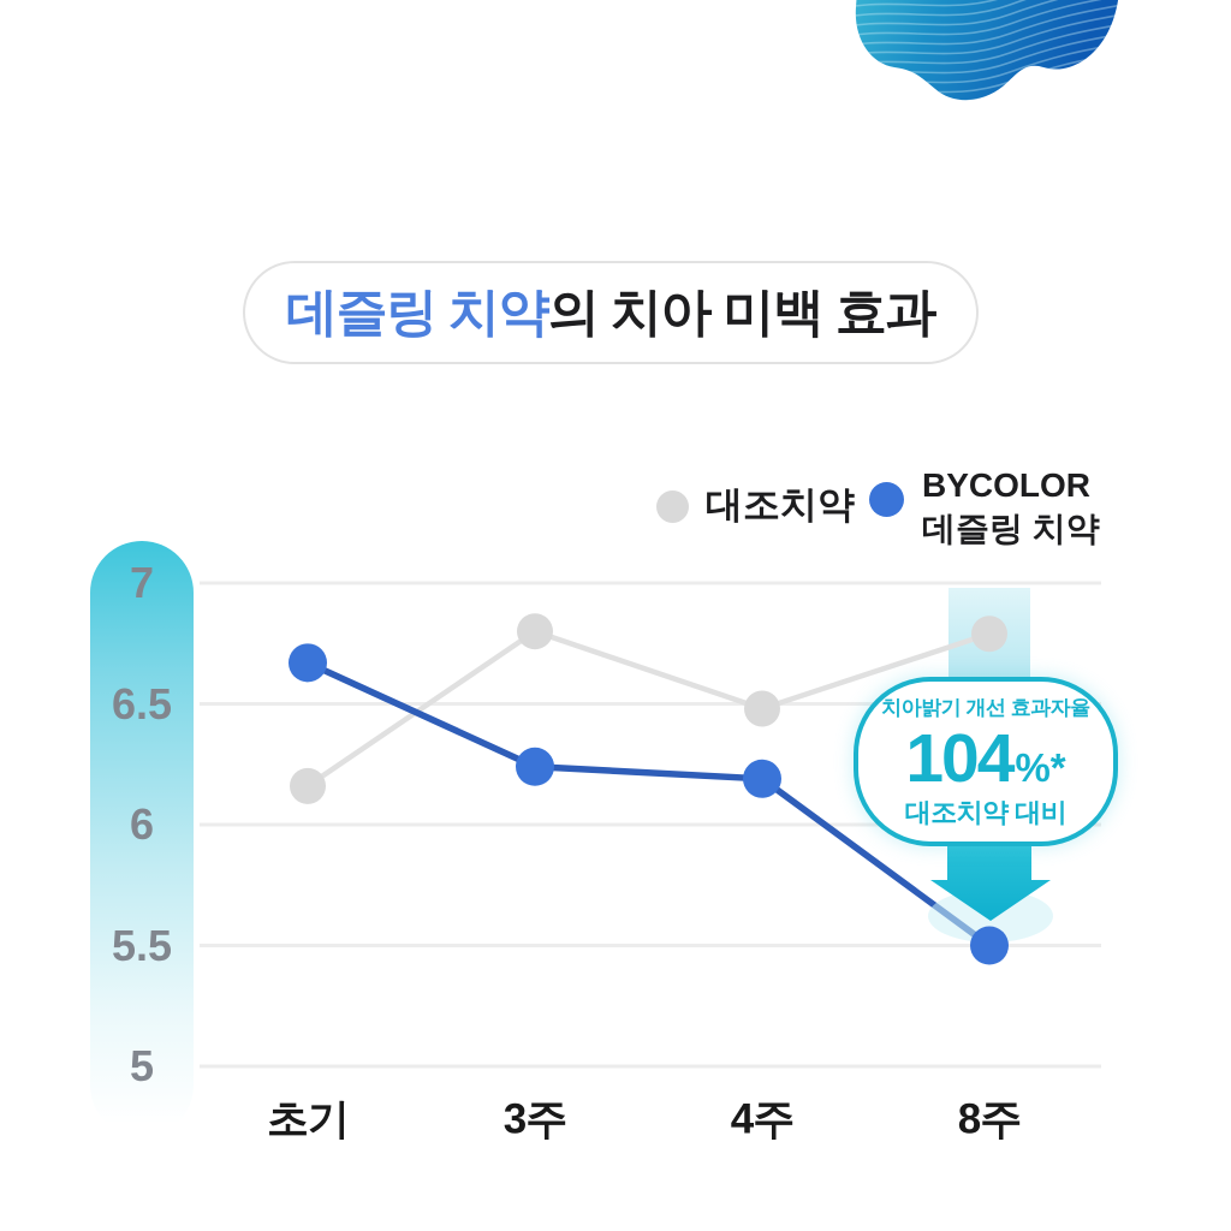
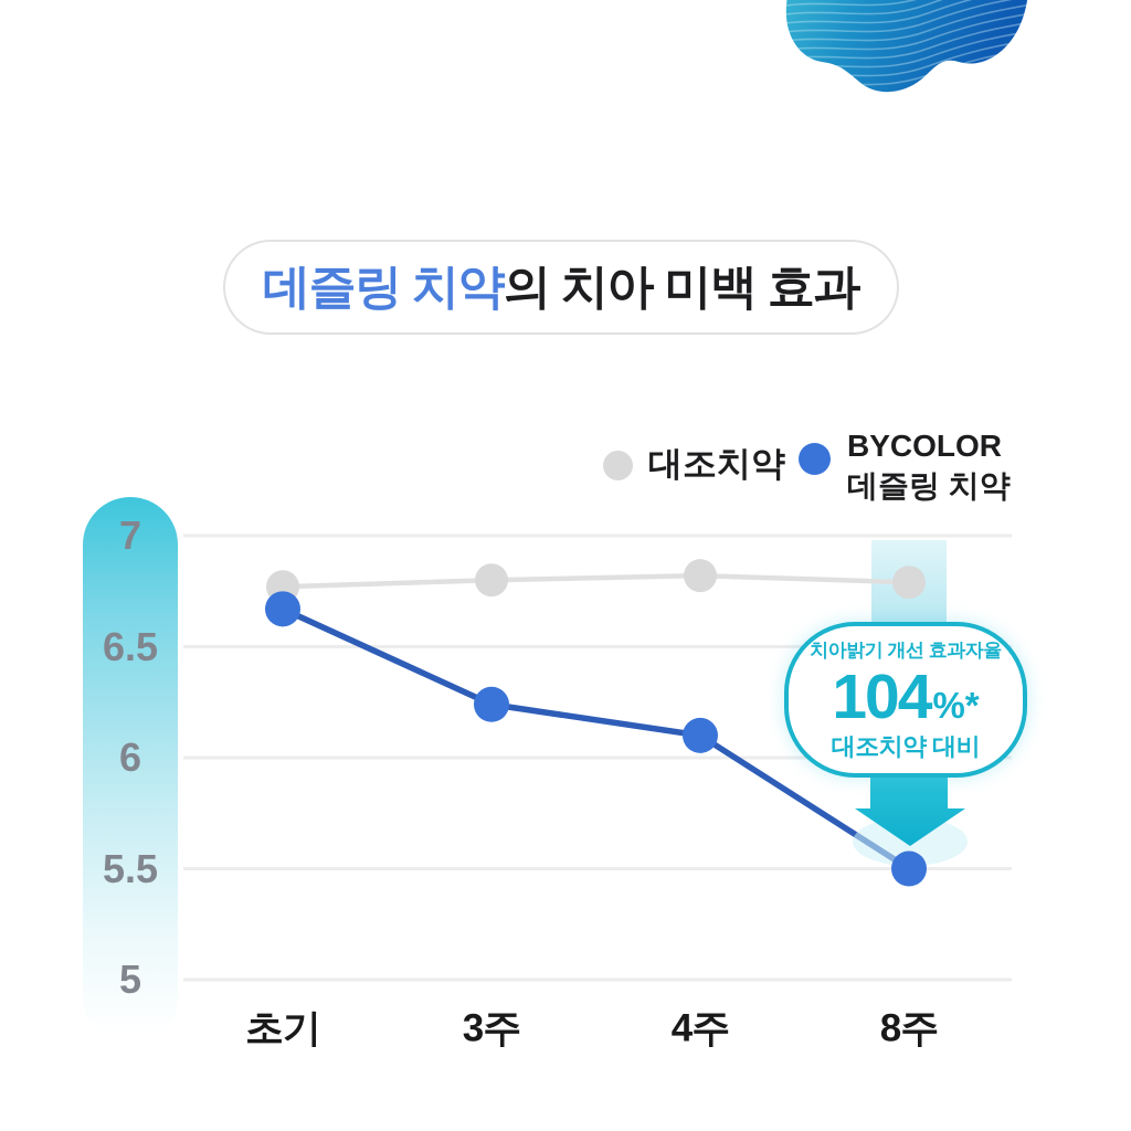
대조치약/초기: 6.16 -> 6.77
대조치약/4주: 6.48 -> 6.82
BYCOLOR 데즐링 치약/4주: 6.19 -> 6.10
